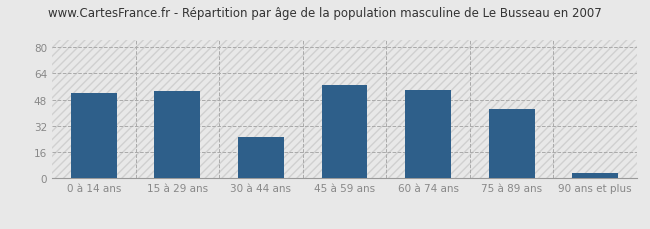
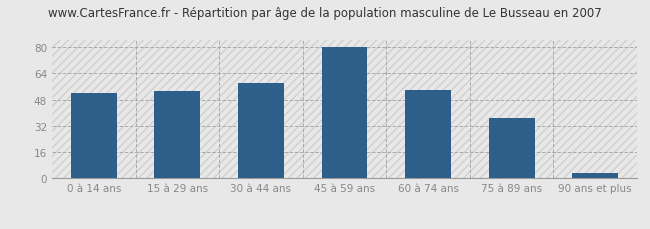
30 à 44 ans: 25 -> 58
45 à 59 ans: 57 -> 80
75 à 89 ans: 42 -> 37
